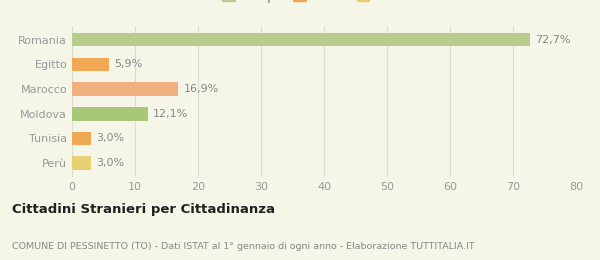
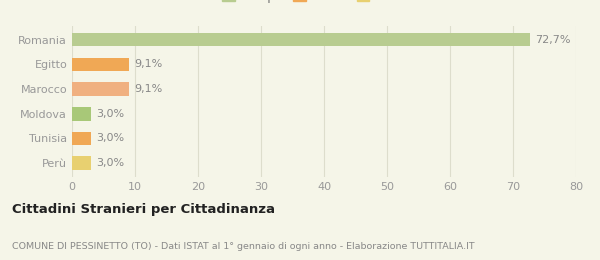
Egitto: 5,9% -> 9,1%
Marocco: 16,9% -> 9,1%
Moldova: 12,1% -> 3,0%
